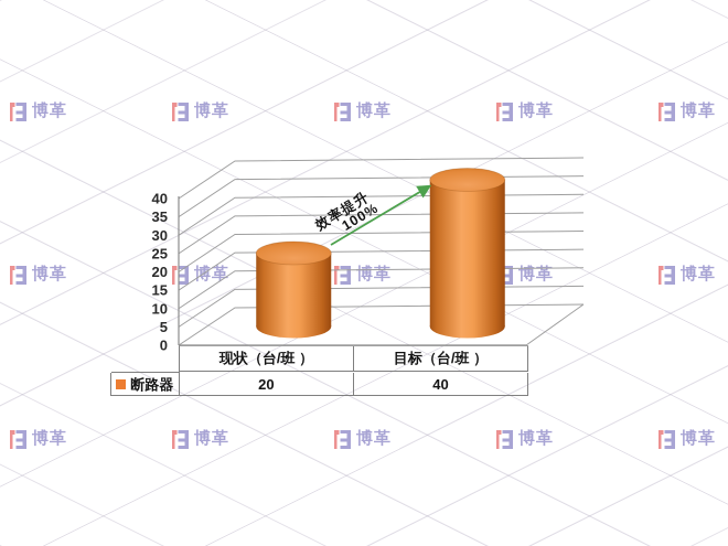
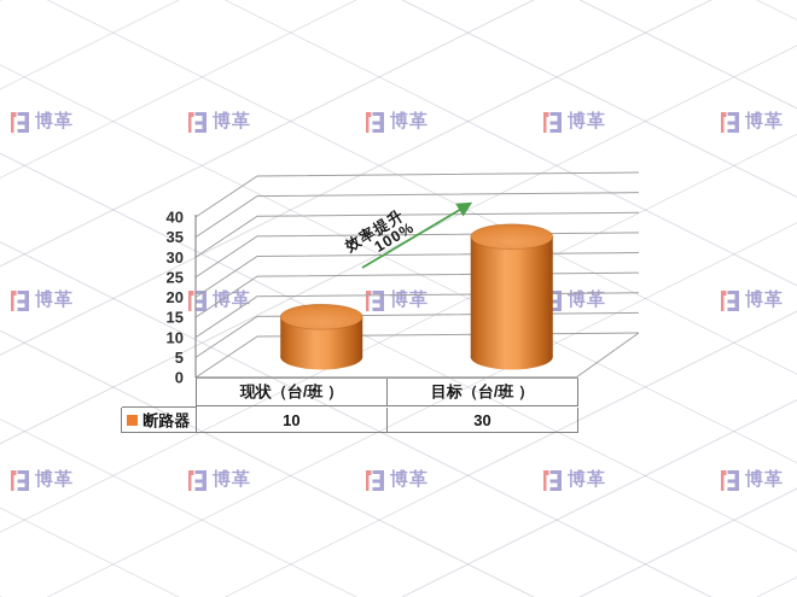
现状（台/班 ）: 20 -> 10
目标（台/班 ）: 40 -> 30
